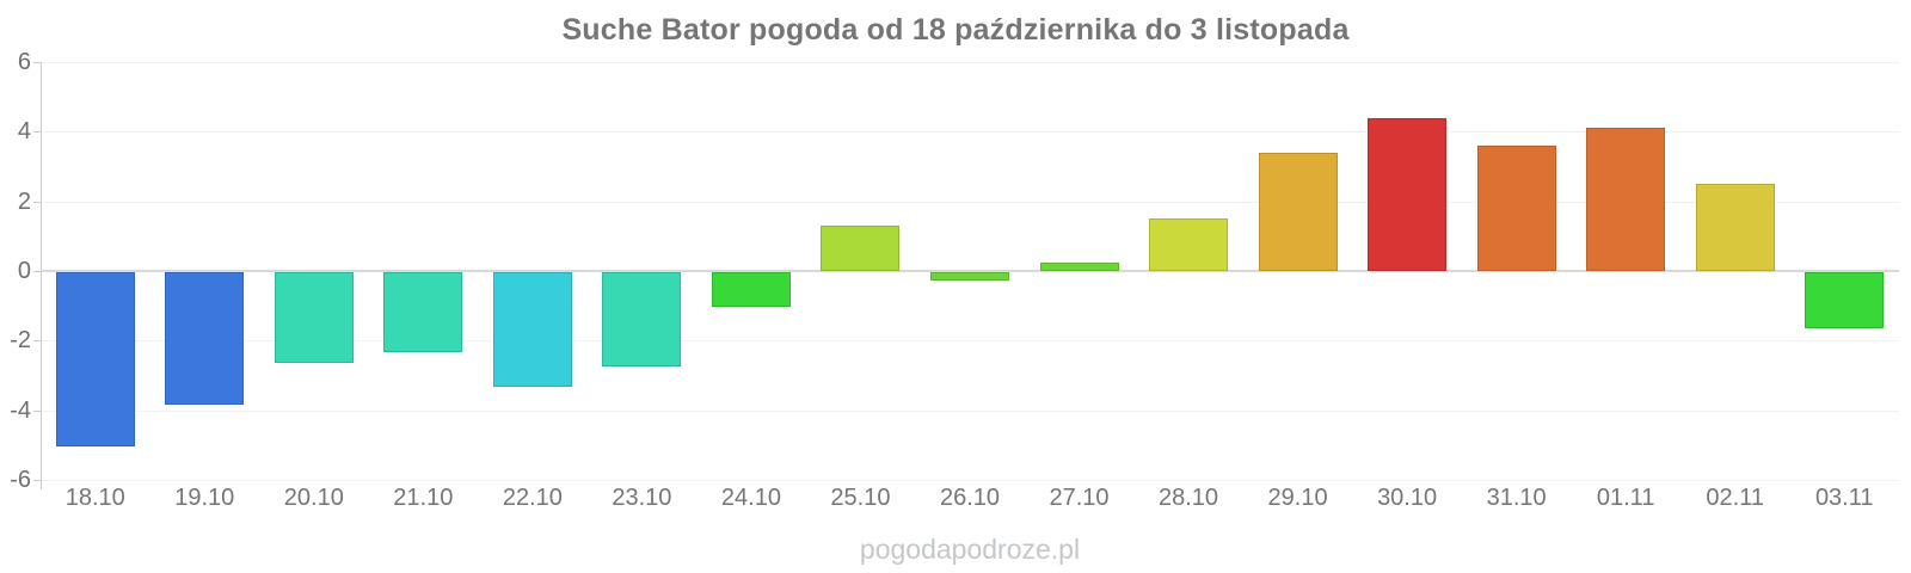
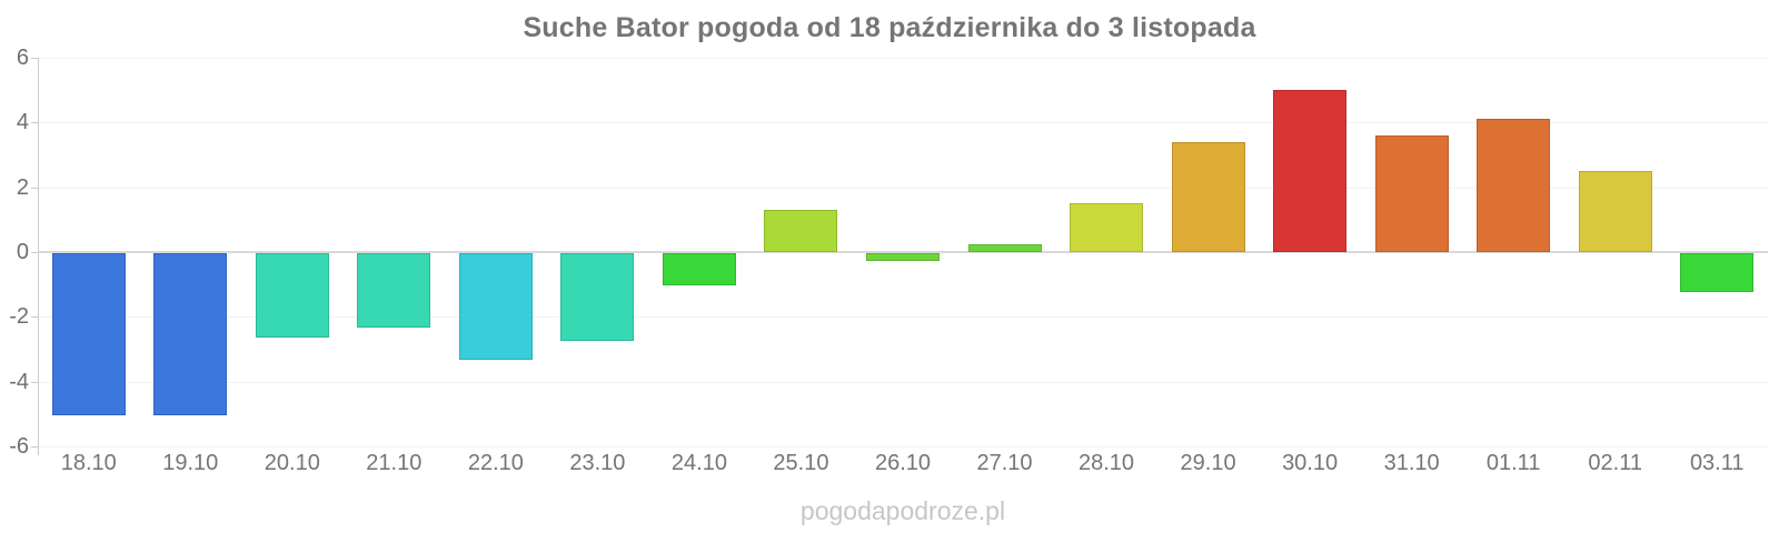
19.10: -3.8 -> -5.0
30.10: 4.4 -> 5.0
03.11: -1.6 -> -1.2
